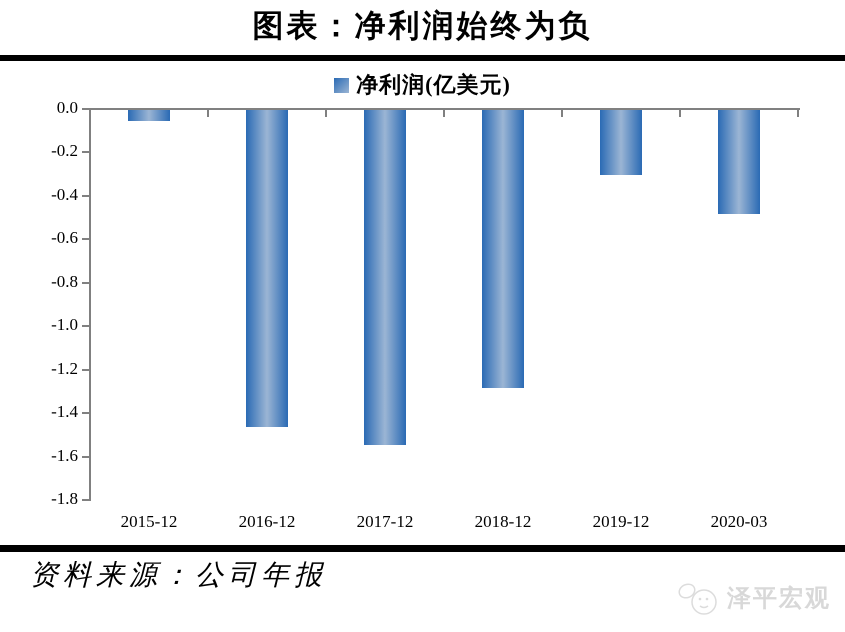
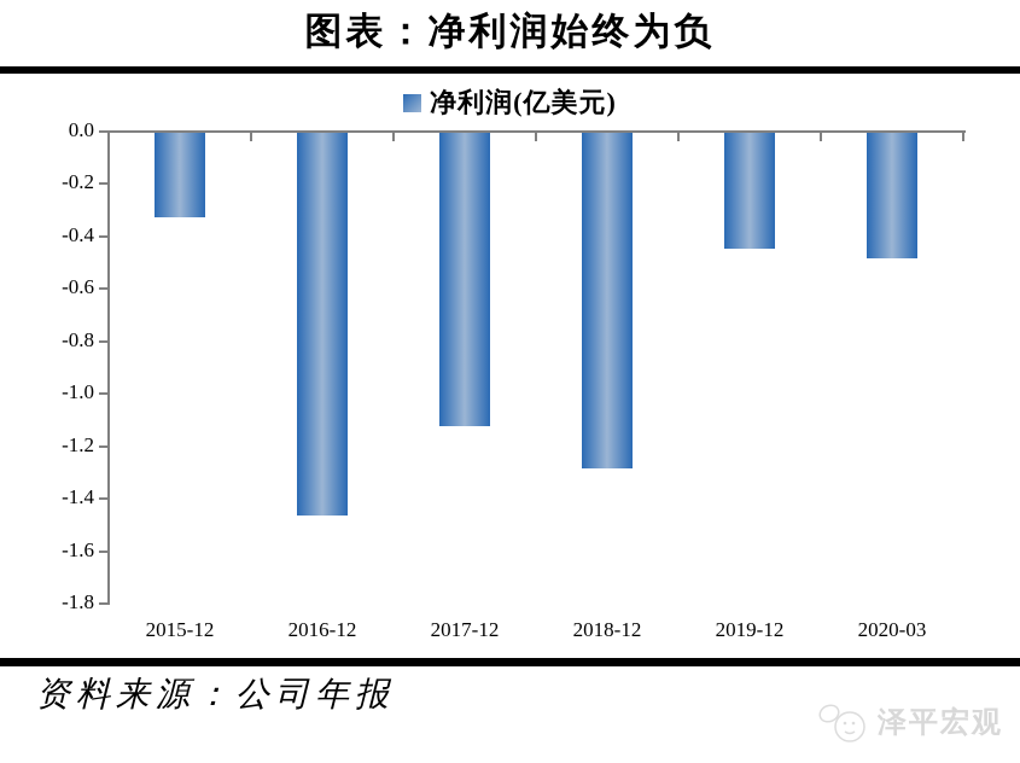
2015-12: -0.05 -> -0.32
2017-12: -1.54 -> -1.12
2019-12: -0.30 -> -0.44
